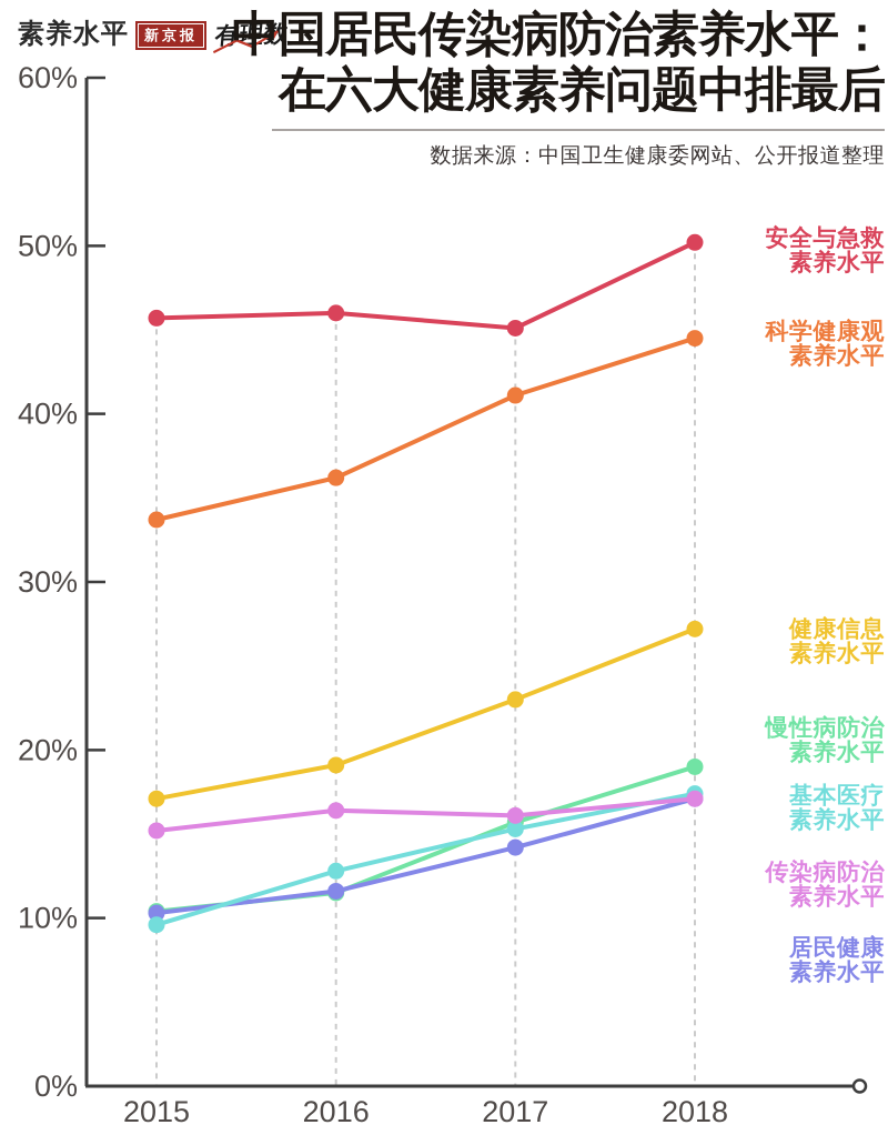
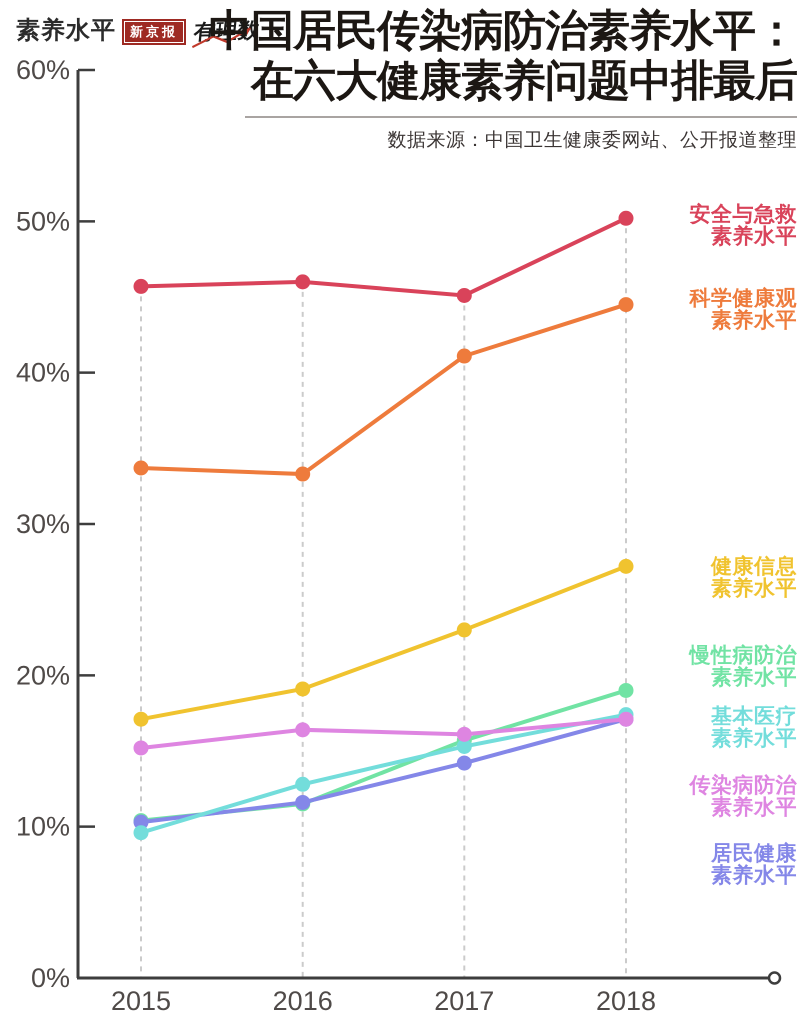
科学健康观素养水平/2016: 36.2% -> 33.3%
